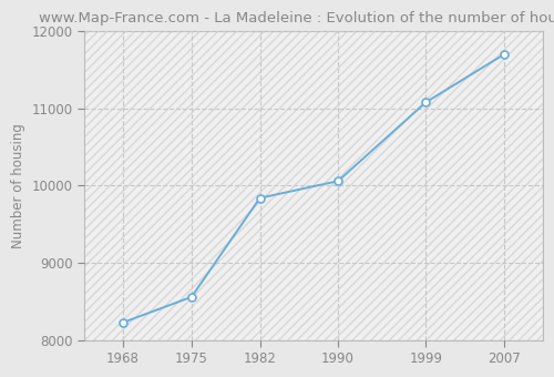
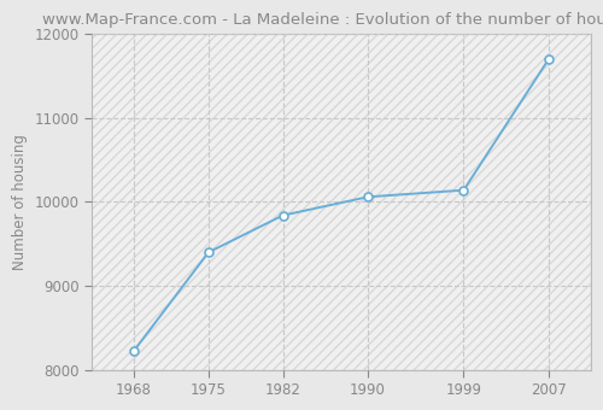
1975: 8560 -> 9400
1999: 11080 -> 10140
